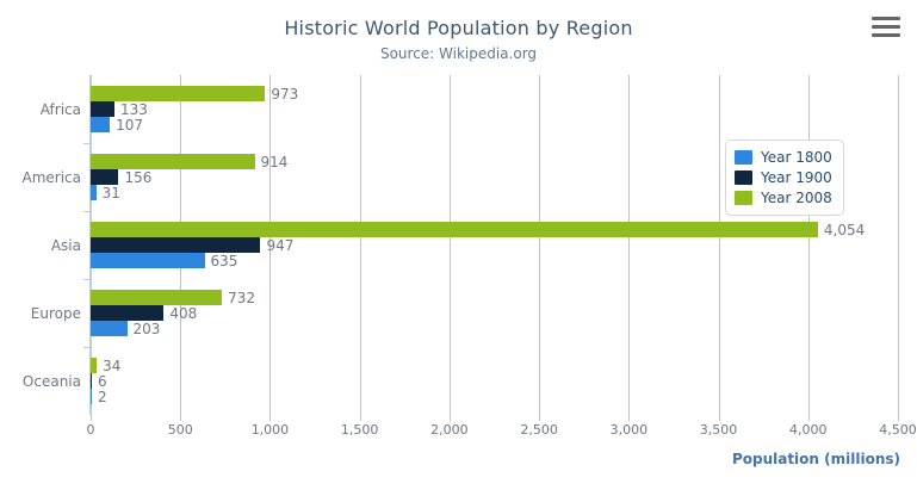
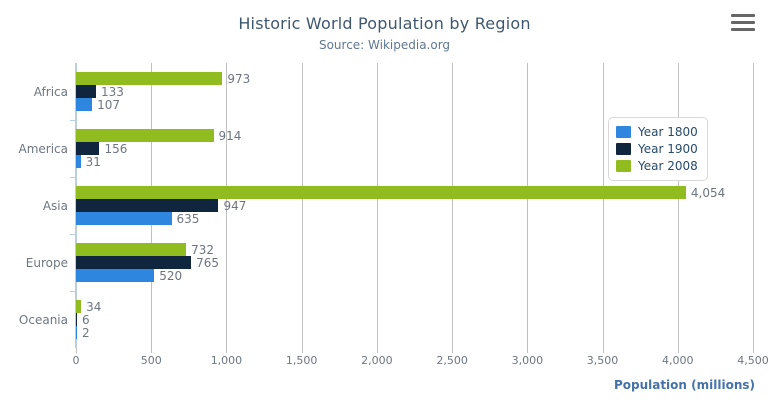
Year 1800/Europe: 203 -> 520
Year 1900/Europe: 408 -> 765
